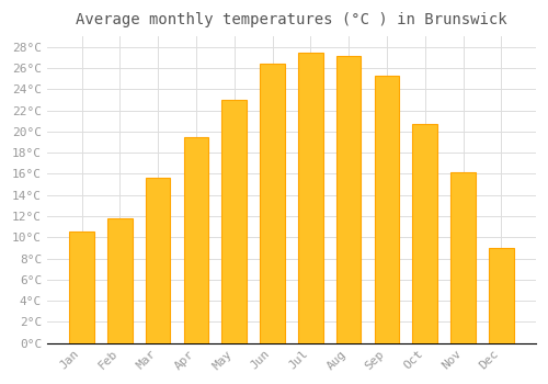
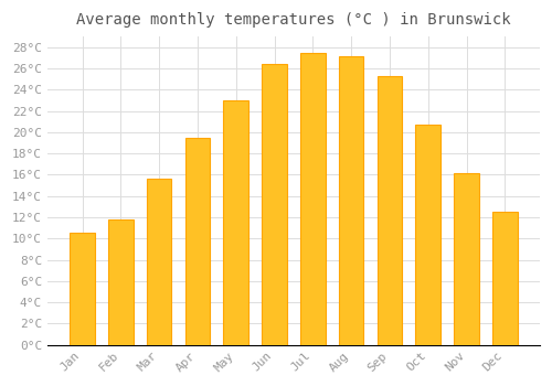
Dec: 9.0°C -> 12.5°C
